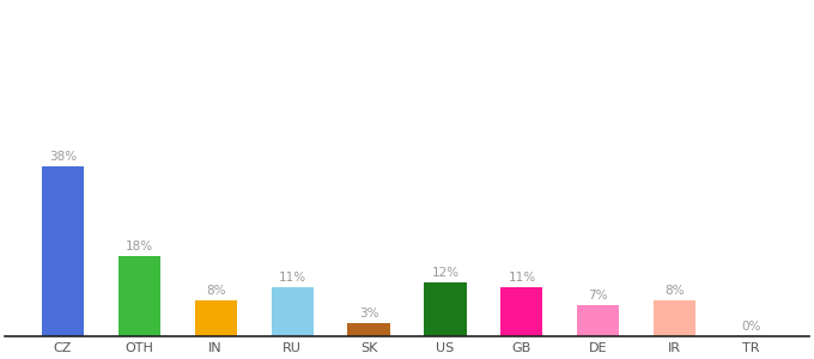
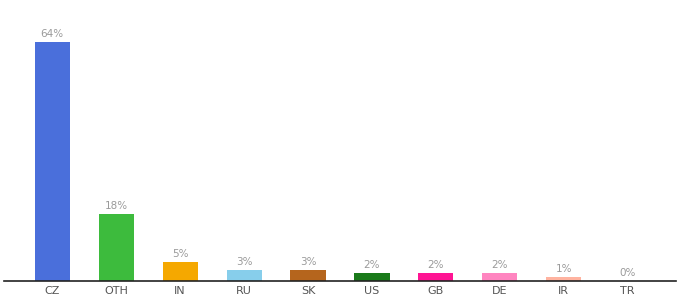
CZ: 38% -> 64%
IN: 8% -> 5%
RU: 11% -> 3%
US: 12% -> 2%
GB: 11% -> 2%
DE: 7% -> 2%
IR: 8% -> 1%
